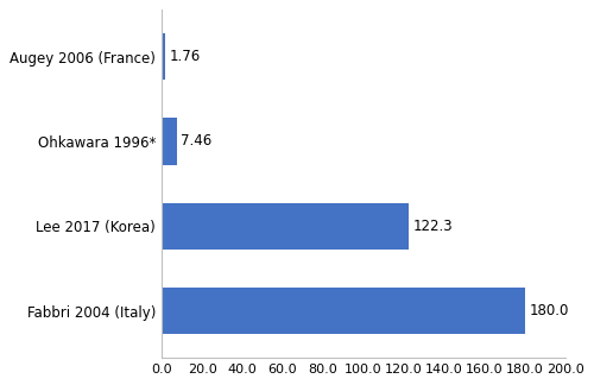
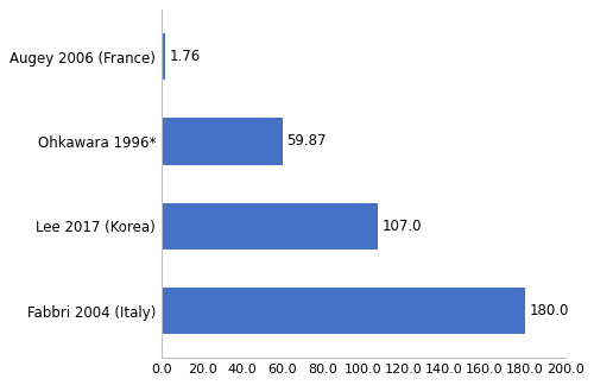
Ohkawara 1996*: 7.46 -> 59.87
Lee 2017 (Korea): 122.3 -> 107.0
